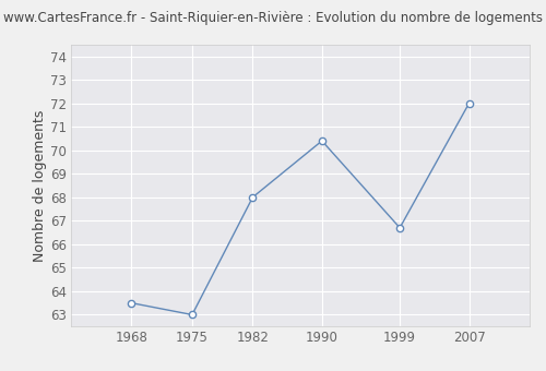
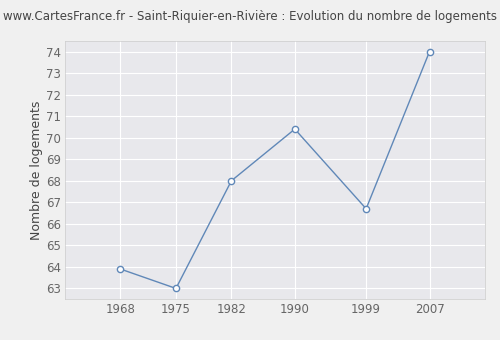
1968: 63.5 -> 63.9
2007: 72.0 -> 74.0
